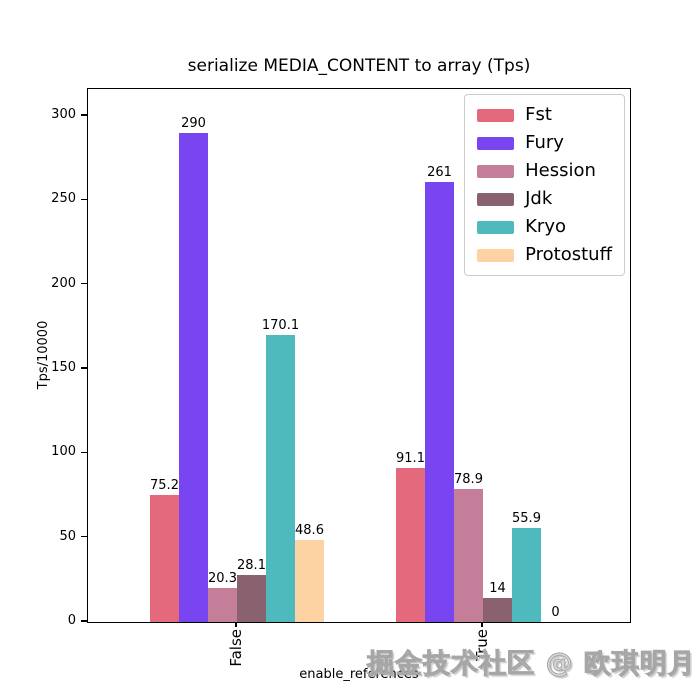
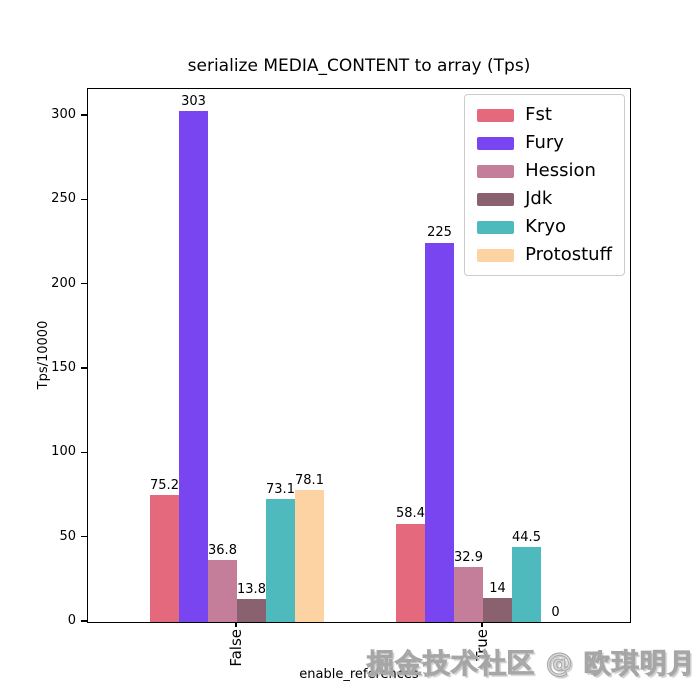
Fury/False: 290 -> 303
Hession/False: 20.3 -> 36.8
Jdk/False: 28.1 -> 13.8
Kryo/False: 170.1 -> 73.1
Protostuff/False: 48.6 -> 78.1
Fst/True: 91.1 -> 58.4
Fury/True: 261 -> 225
Hession/True: 78.9 -> 32.9
Kryo/True: 55.9 -> 44.5
